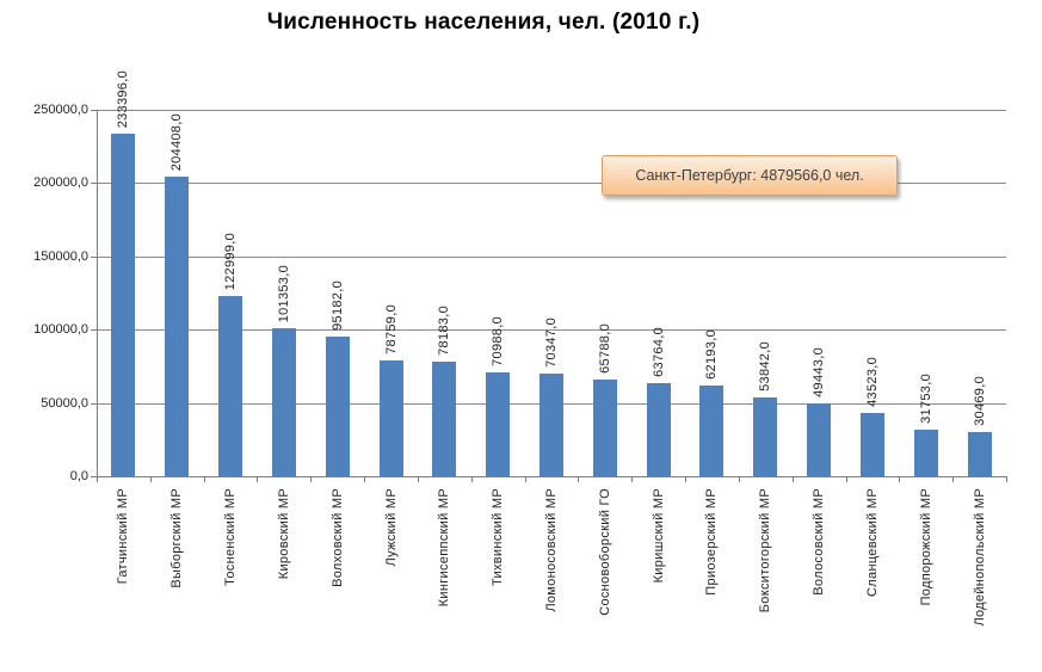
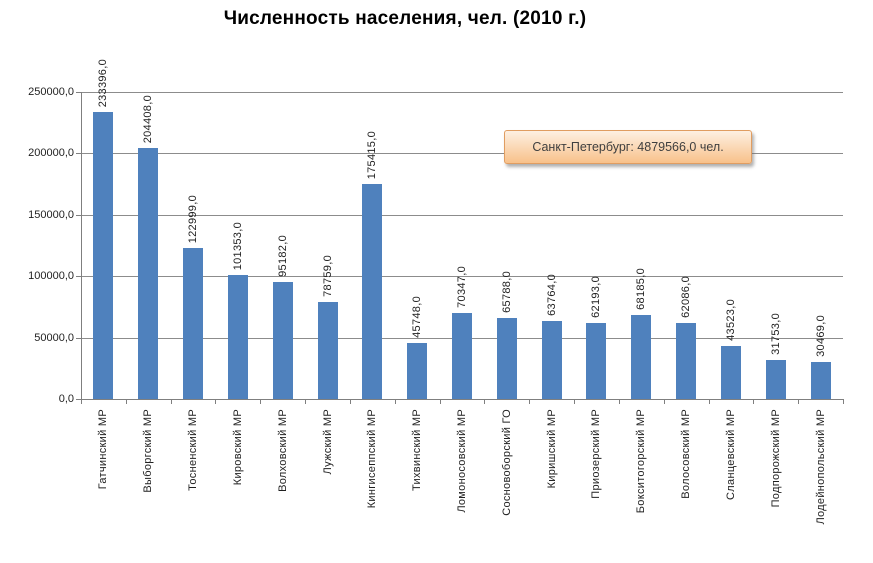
Кингисеппский МР: 78183,0 -> 175415,0
Тихвинский МР: 70988,0 -> 45748,0
Бокситогорский МР: 53842,0 -> 68185,0
Волосовский МР: 49443,0 -> 62086,0
